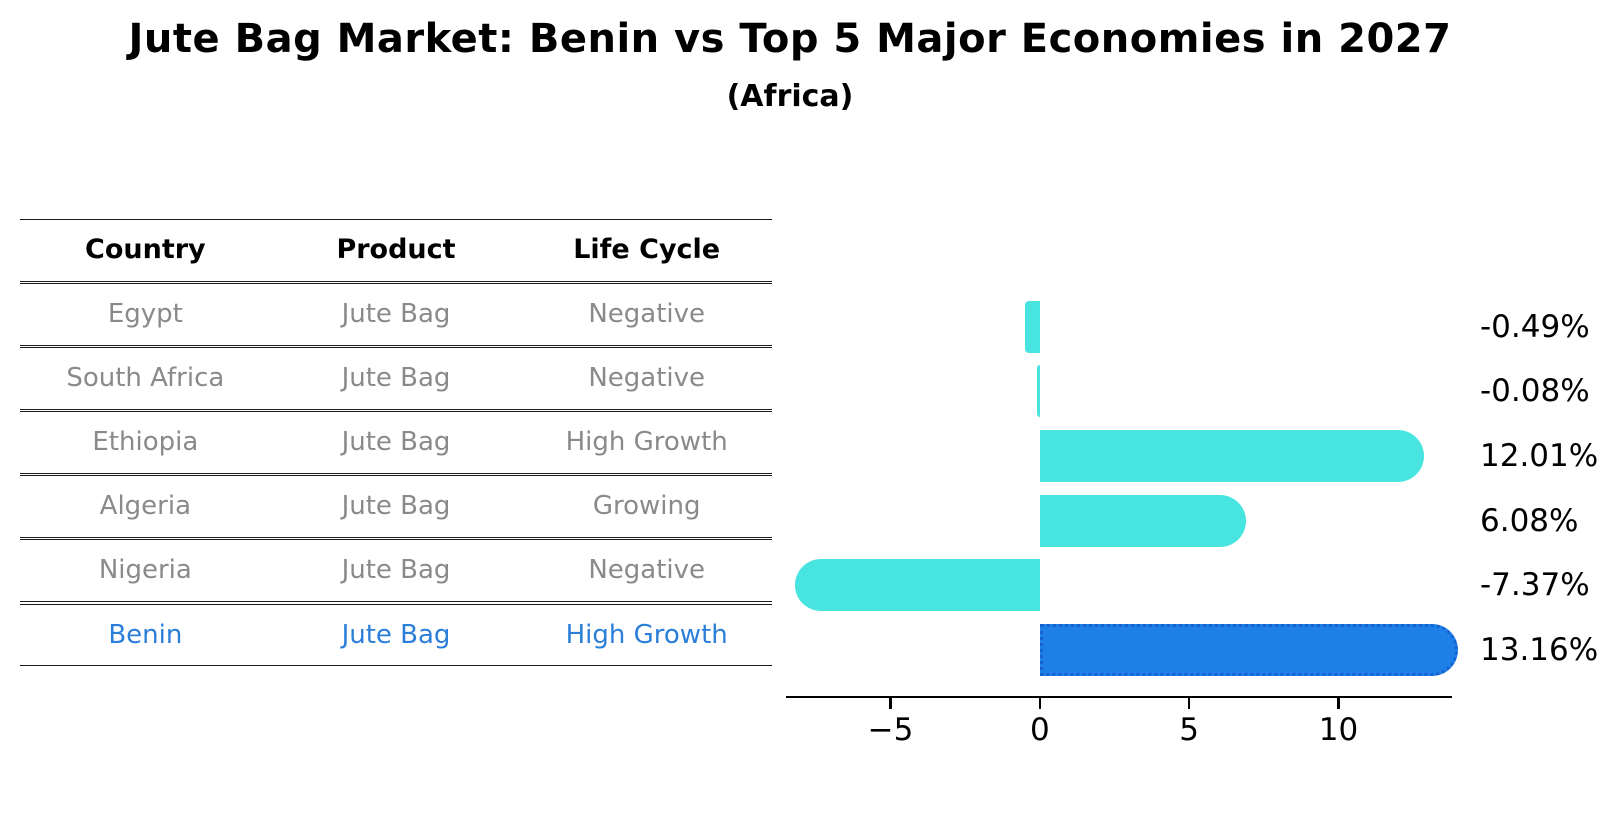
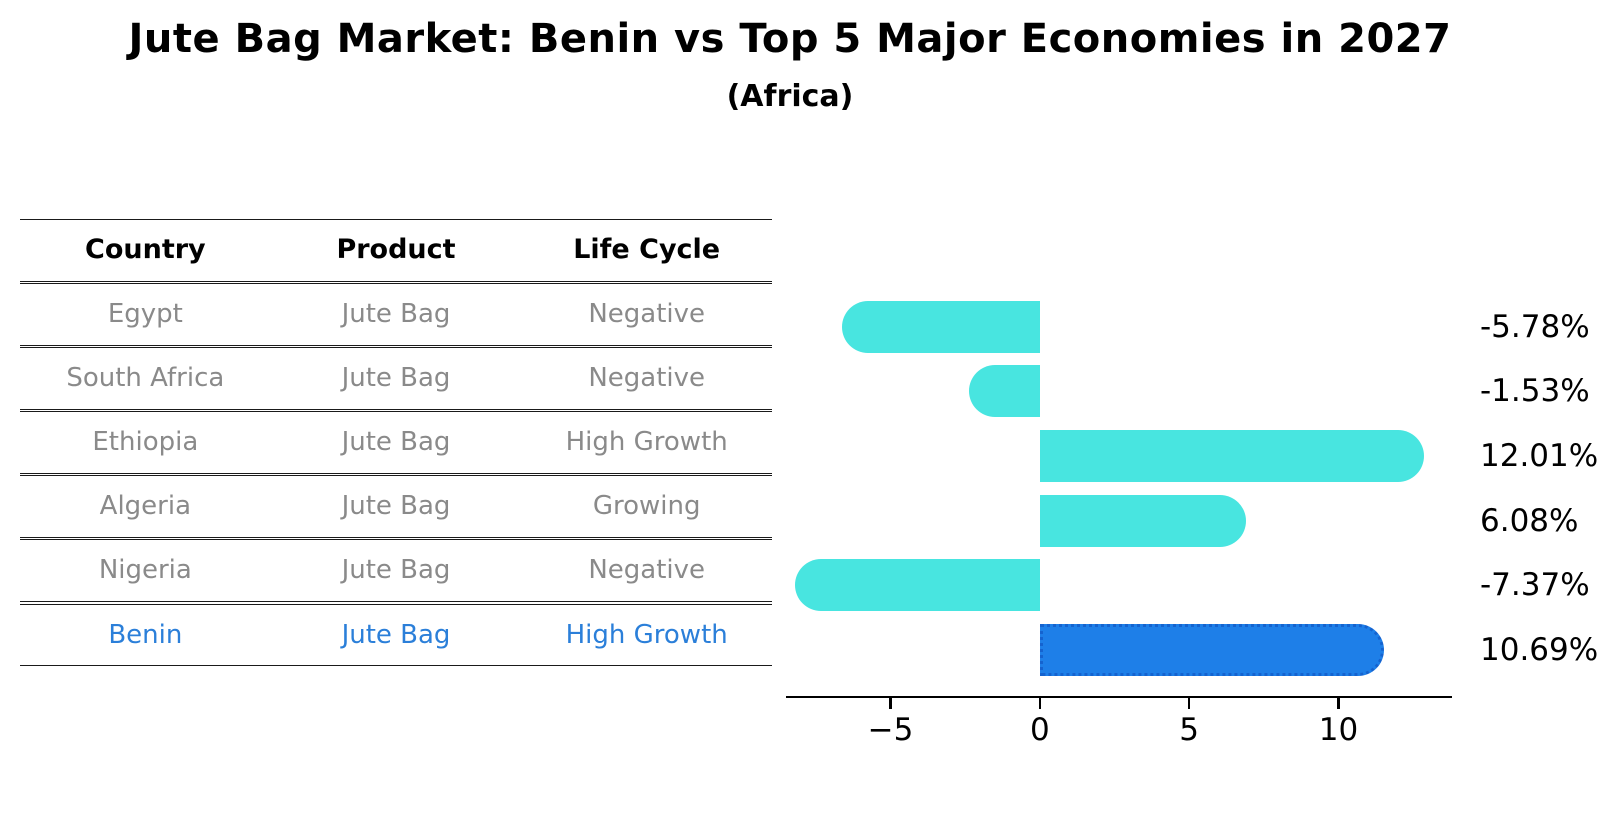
Egypt: -0.49% -> -5.78%
South Africa: -0.08% -> -1.53%
Benin: 13.16% -> 10.69%
